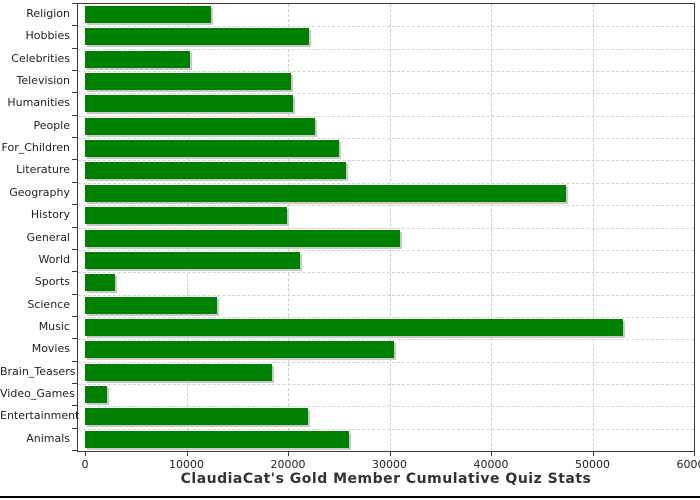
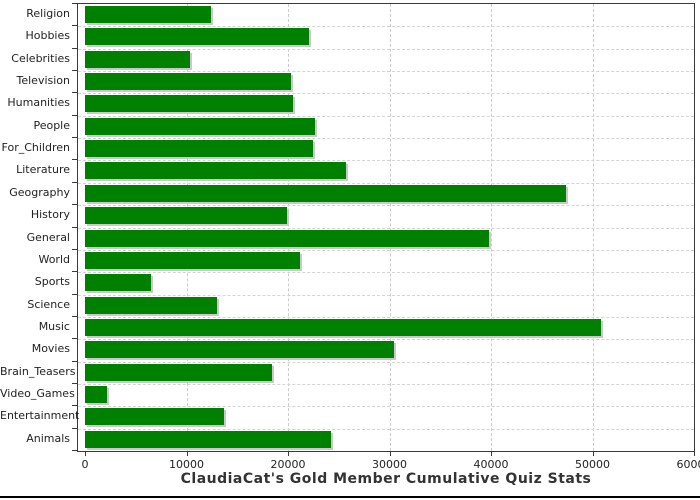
For_Children: 25000 -> 22000
General: 31000 -> 40000
Sports: 3000 -> 6000
Music: 53000 -> 51000
Entertainment: 22000 -> 14000
Animals: 26000 -> 24000
